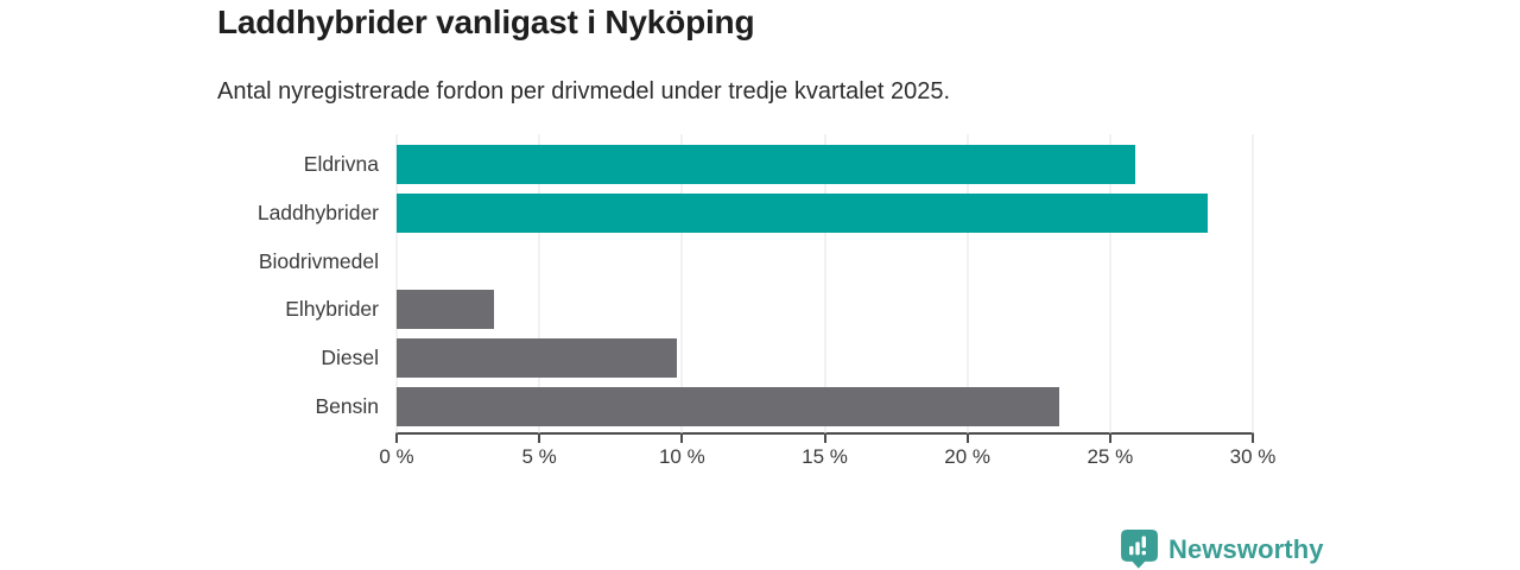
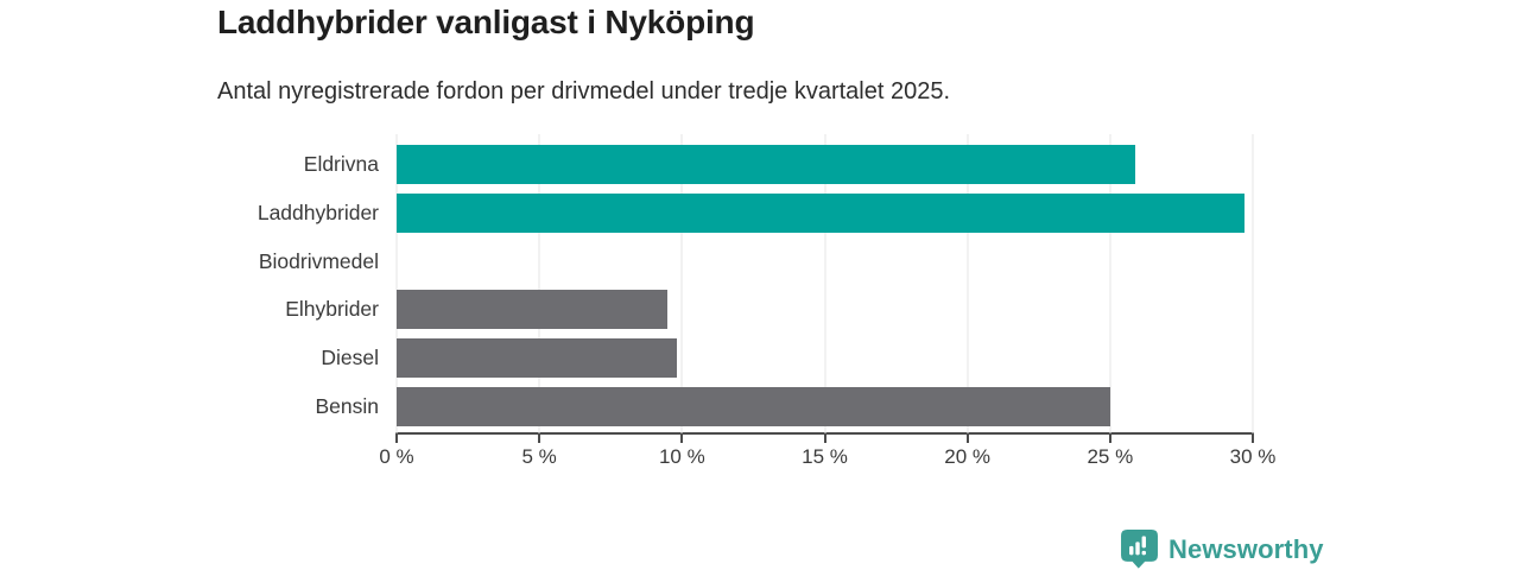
Laddhybrider: 28.4% -> 29.7%
Elhybrider: 3.4% -> 9.5%
Bensin: 23.2% -> 25.0%
